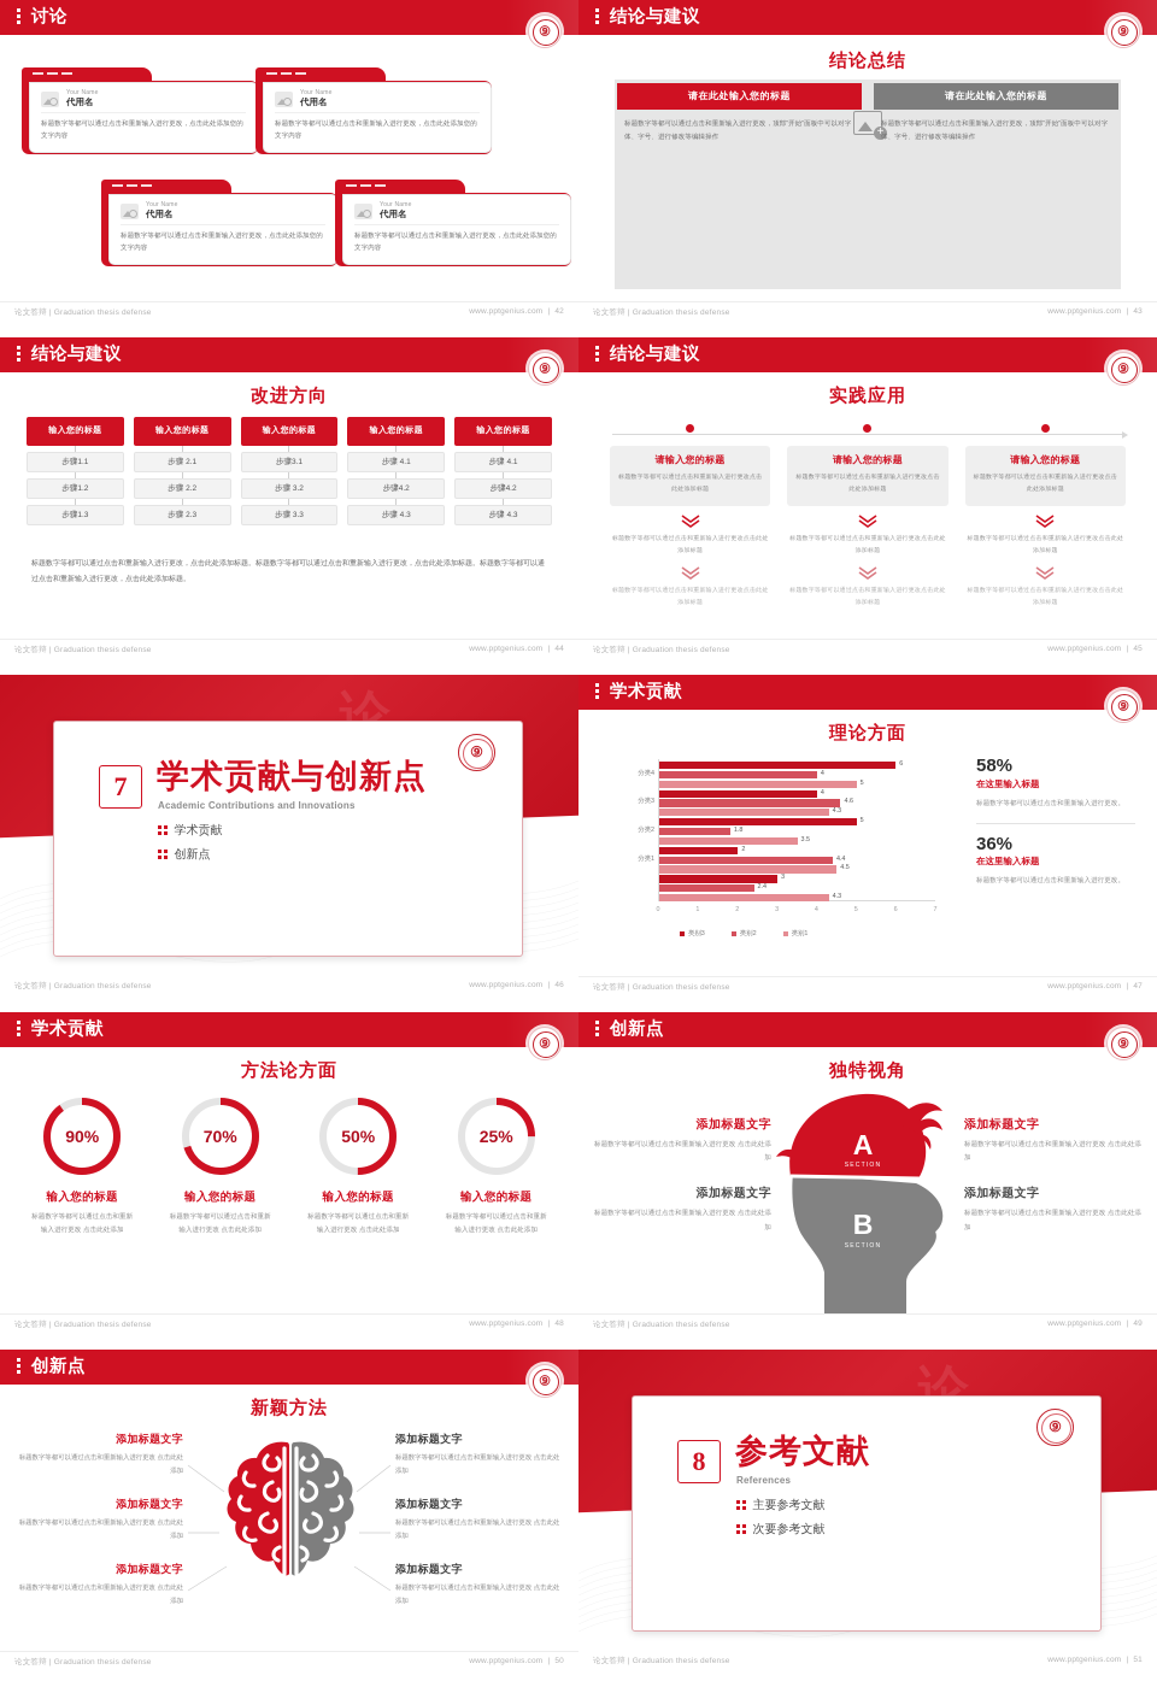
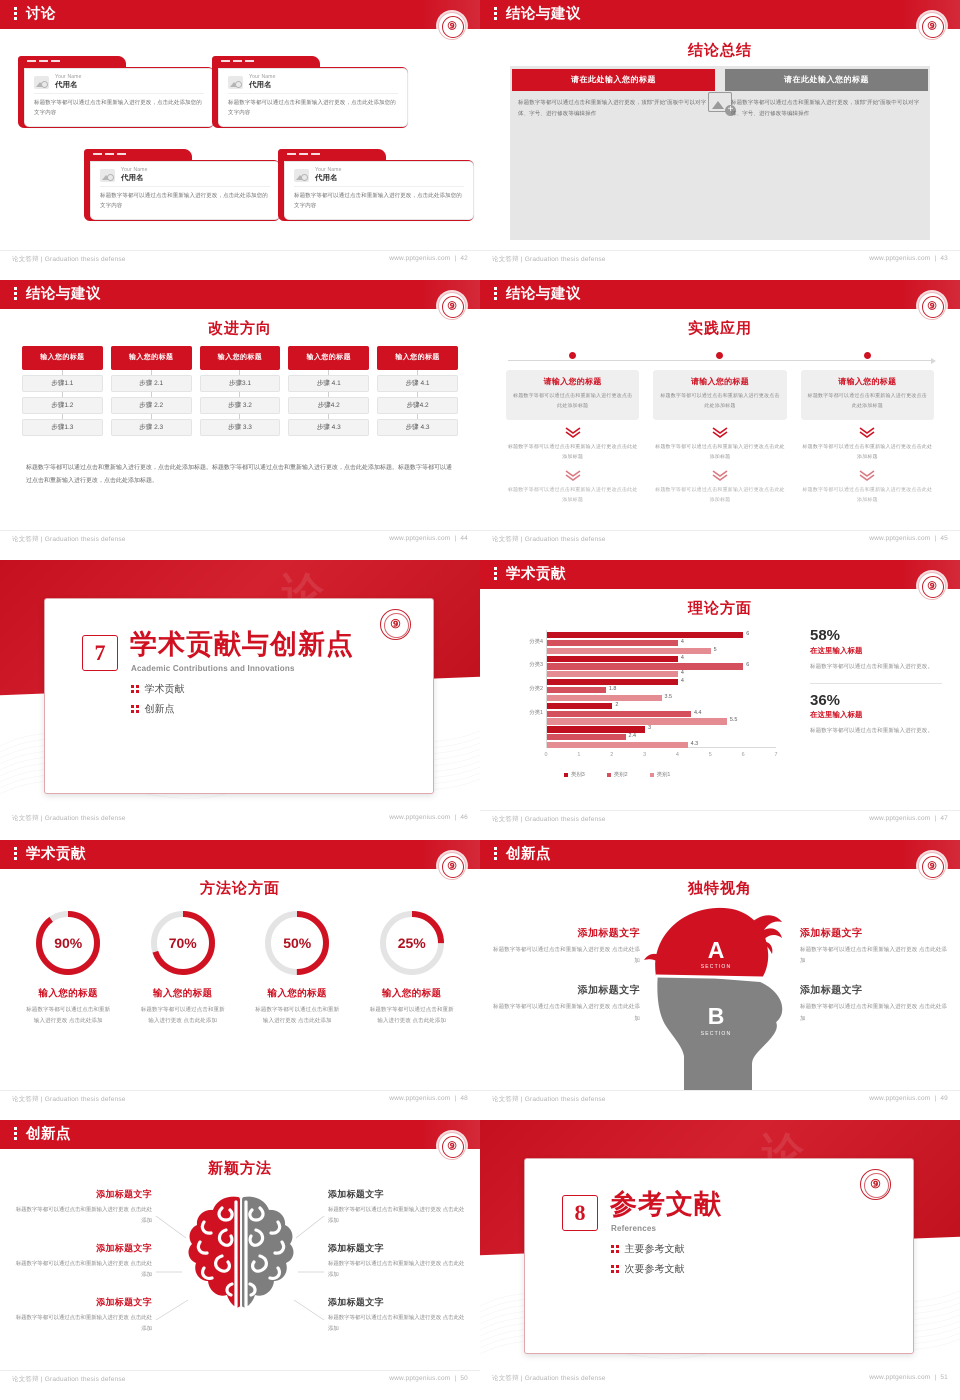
类别1/分类1: 4.5 -> 5.5
类别3/分类2: 5 -> 4
类别2/分类3: 4.6 -> 6
类别1/分类3: 4.3 -> 4
